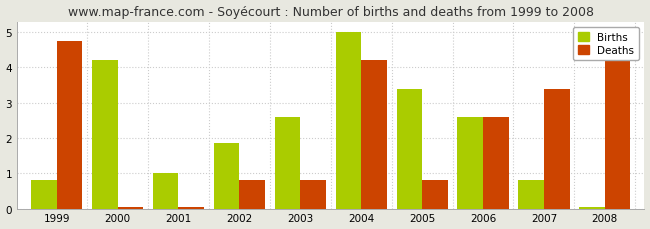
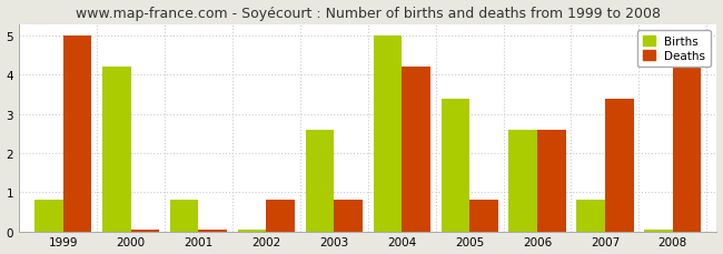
Deaths/1999: 4.75 -> 5.00
Births/2001: 1.00 -> 0.80
Births/2002: 1.85 -> 0.05
